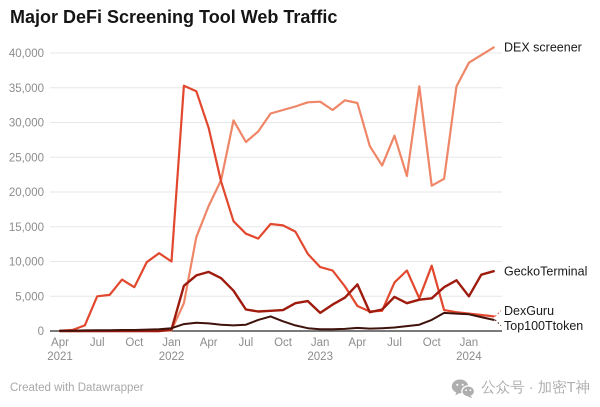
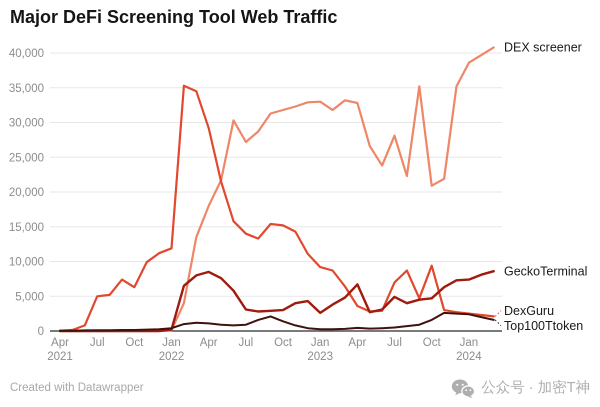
DexGuru/Jan 2022: 10000 -> 12000
GeckoTerminal/Jan 2024: 5000 -> 7000
